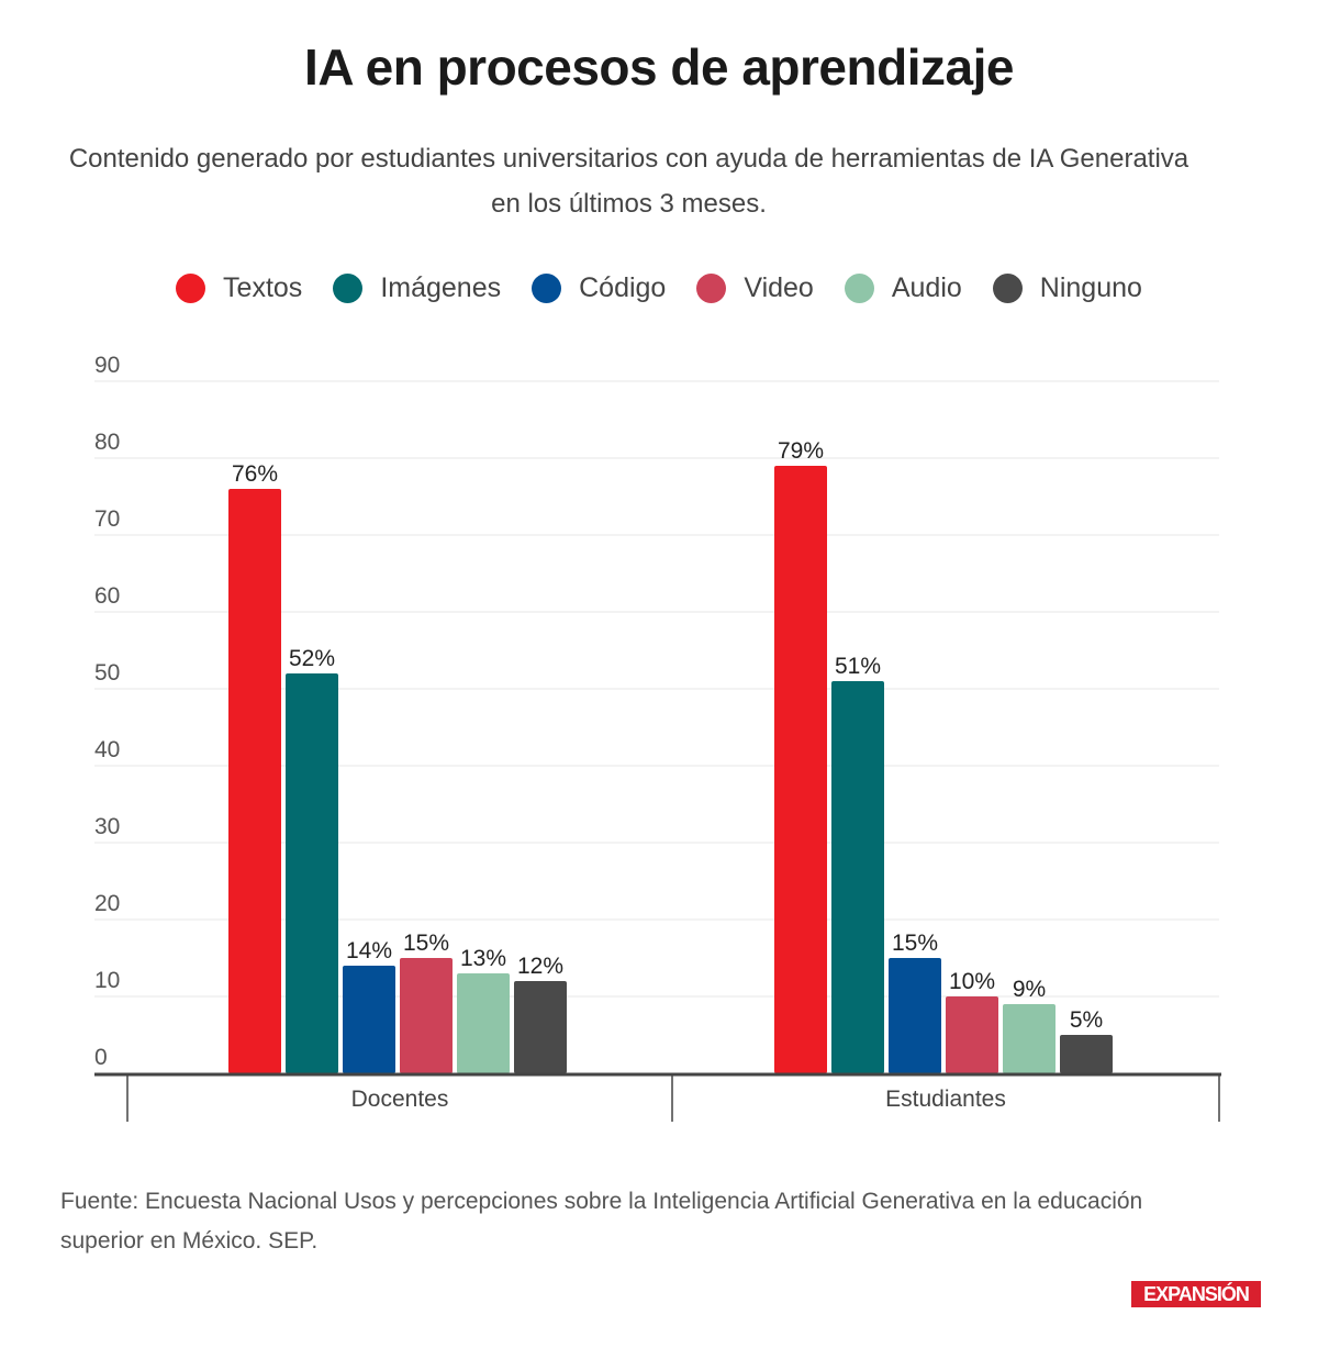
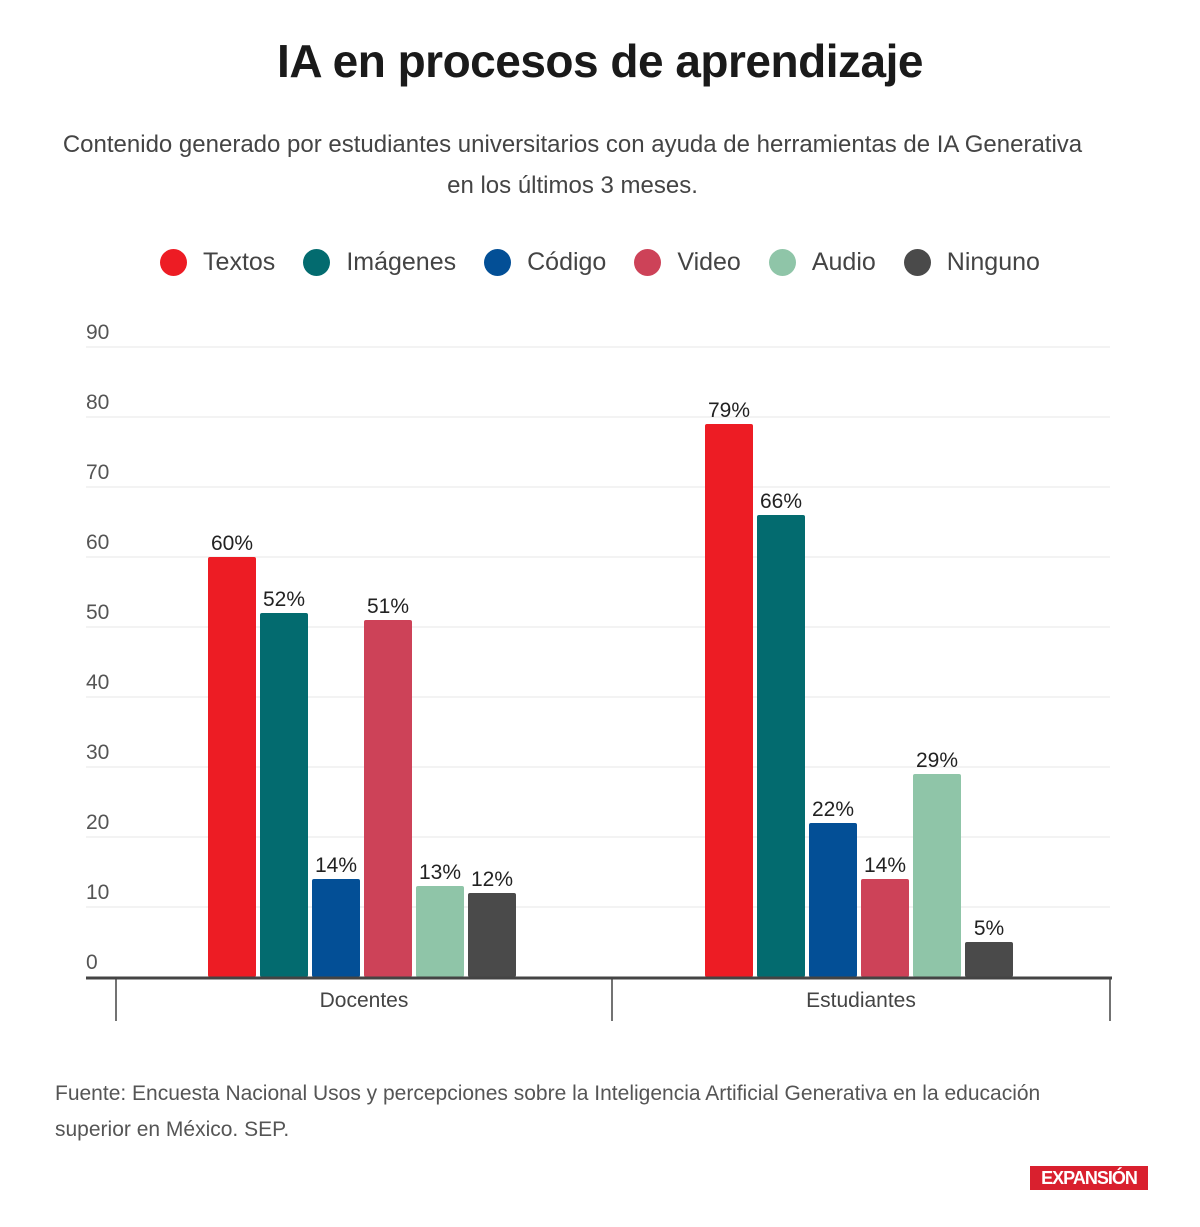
Textos/Docentes: 76% -> 60%
Video/Docentes: 15% -> 51%
Imágenes/Estudiantes: 51% -> 66%
Código/Estudiantes: 15% -> 22%
Video/Estudiantes: 10% -> 14%
Audio/Estudiantes: 9% -> 29%
